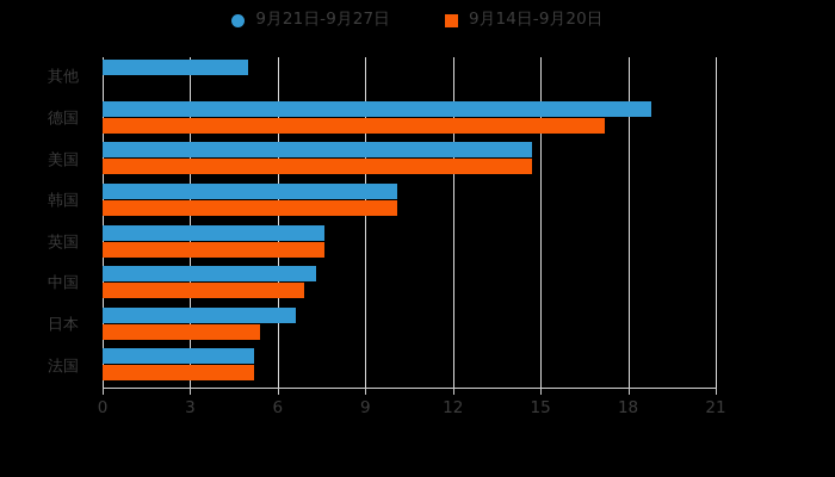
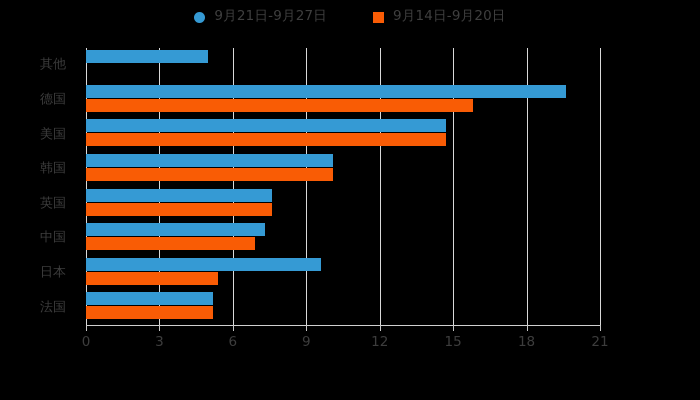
9月21日-9月27日/德国: 18.8 -> 19.6
9月14日-9月20日/德国: 17.2 -> 15.8
9月21日-9月27日/日本: 6.6 -> 9.6
